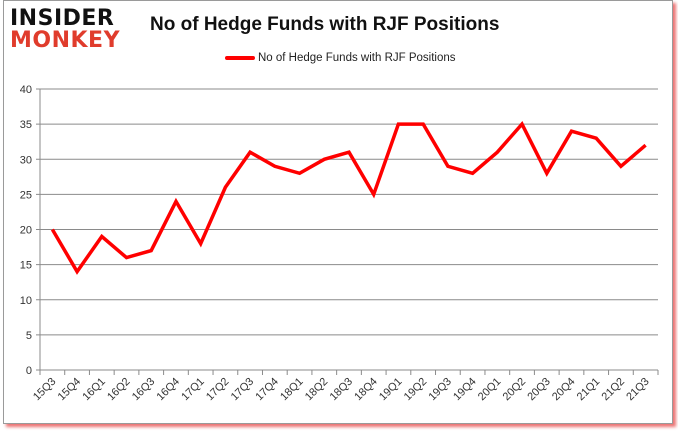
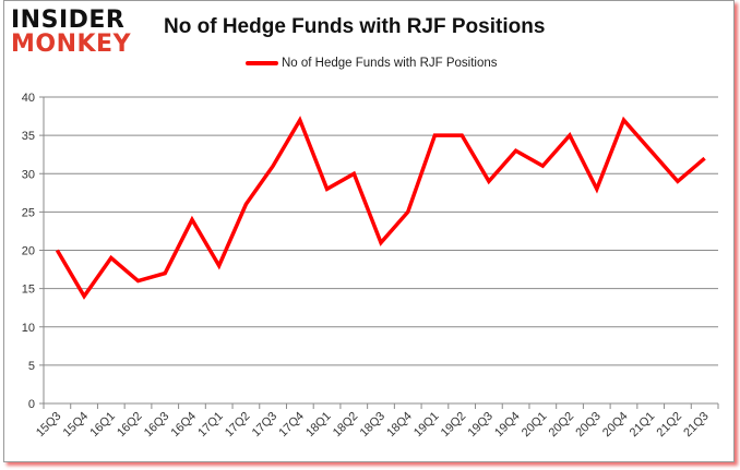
17Q4: 29 -> 37
18Q3: 31 -> 21
19Q4: 28 -> 33
20Q4: 34 -> 37
